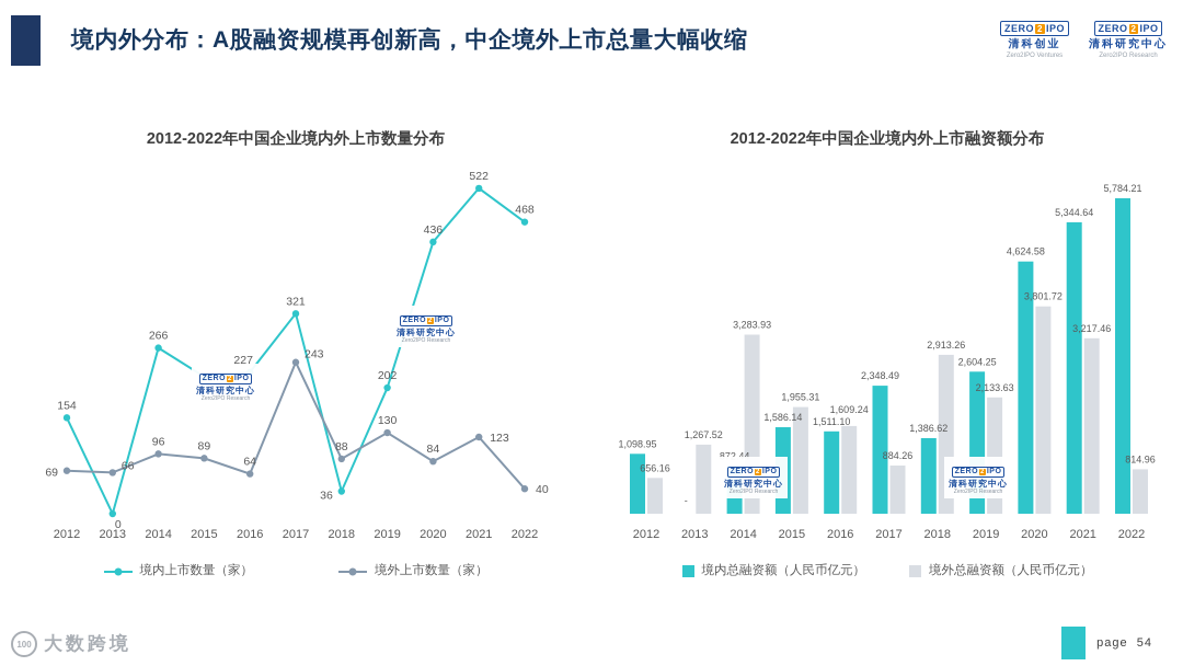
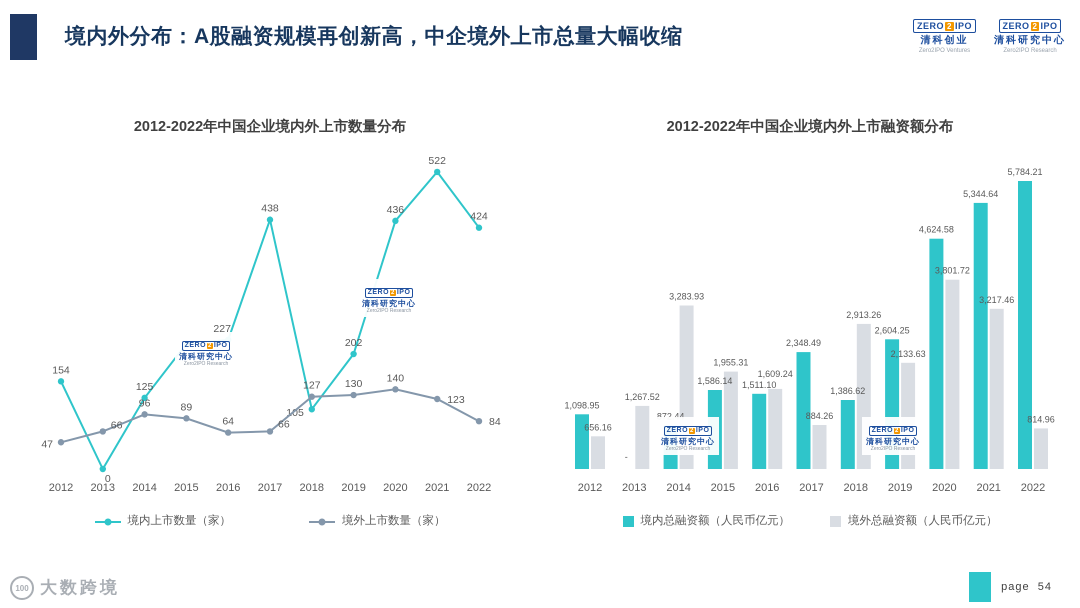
2012-2022年中国企业境内外上市数量分布/境外上市数量（家）/2012: 69 -> 47
2012-2022年中国企业境内外上市数量分布/境内上市数量（家）/2014: 266 -> 125
2012-2022年中国企业境内外上市数量分布/境内上市数量（家）/2017: 321 -> 438
2012-2022年中国企业境内外上市数量分布/境外上市数量（家）/2017: 243 -> 66
2012-2022年中国企业境内外上市数量分布/境内上市数量（家）/2018: 36 -> 105
2012-2022年中国企业境内外上市数量分布/境外上市数量（家）/2018: 88 -> 127
2012-2022年中国企业境内外上市数量分布/境外上市数量（家）/2020: 84 -> 140
2012-2022年中国企业境内外上市数量分布/境内上市数量（家）/2022: 468 -> 424
2012-2022年中国企业境内外上市数量分布/境外上市数量（家）/2022: 40 -> 84
